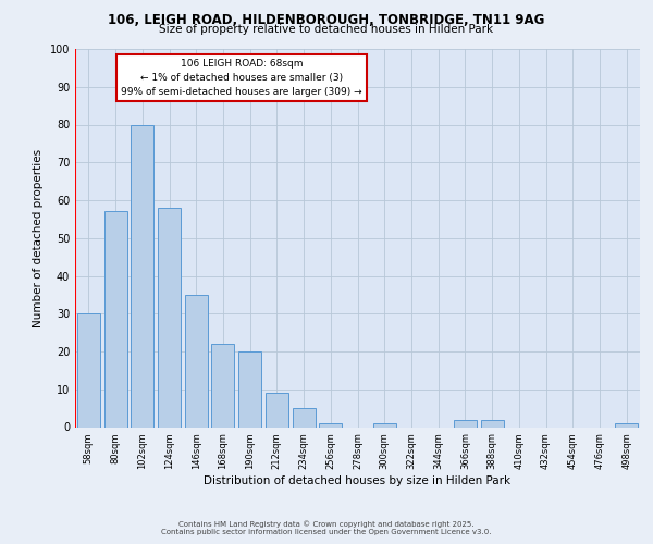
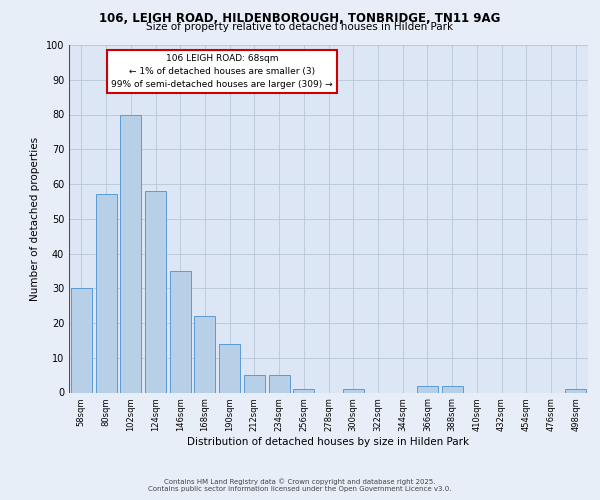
190sqm: 20 -> 14
212sqm: 9 -> 5
